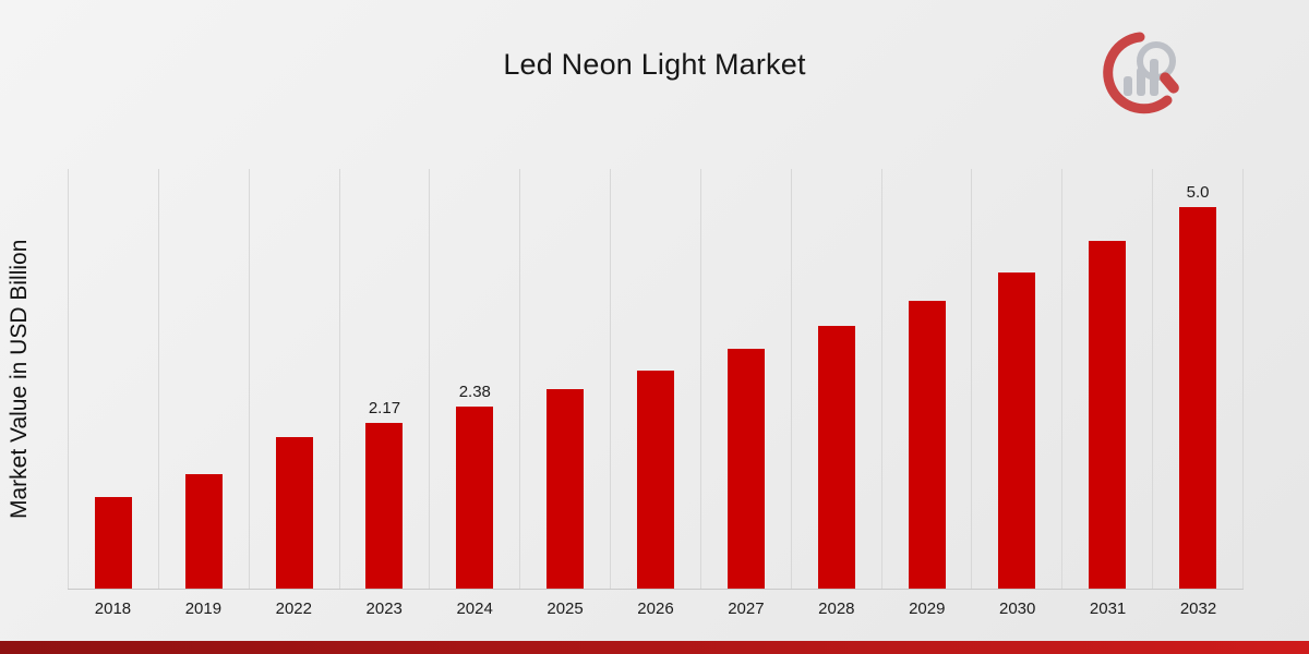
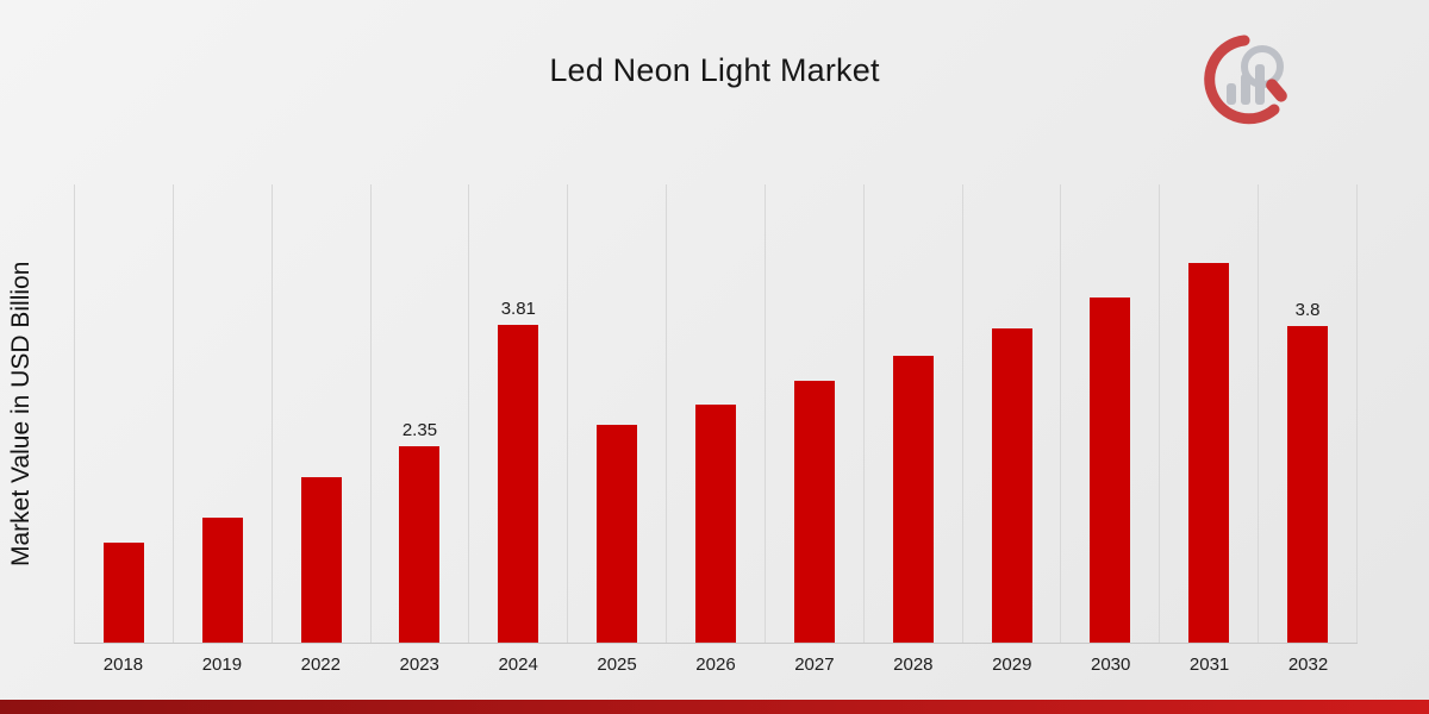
2023: 2.17 -> 2.35
2024: 2.38 -> 3.81
2032: 5.0 -> 3.8
